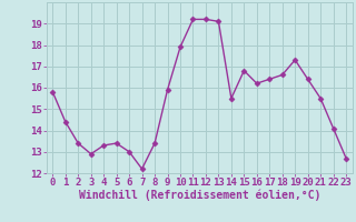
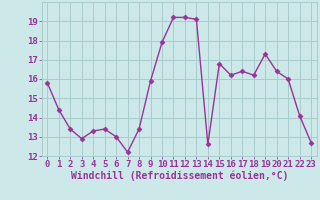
14: 15.5 -> 12.6
18: 16.6 -> 16.2
21: 15.5 -> 16.0
